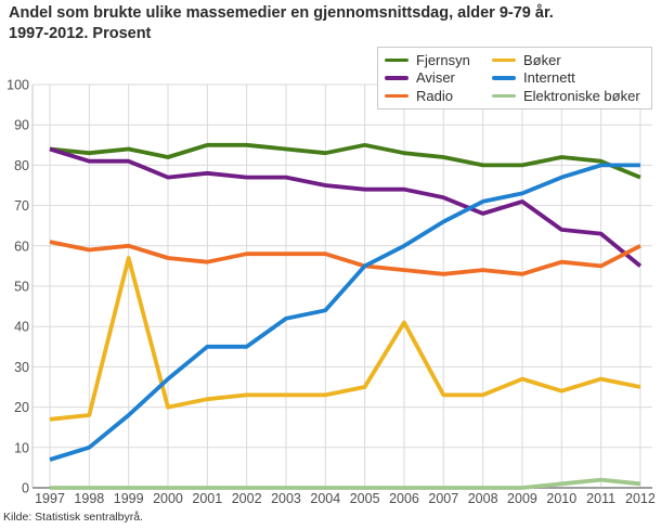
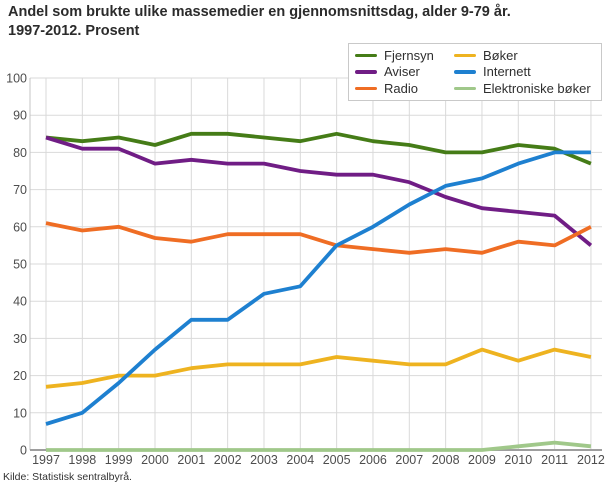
Bøker/1999: 57 -> 20
Bøker/2006: 41 -> 24
Aviser/2009: 71 -> 65
